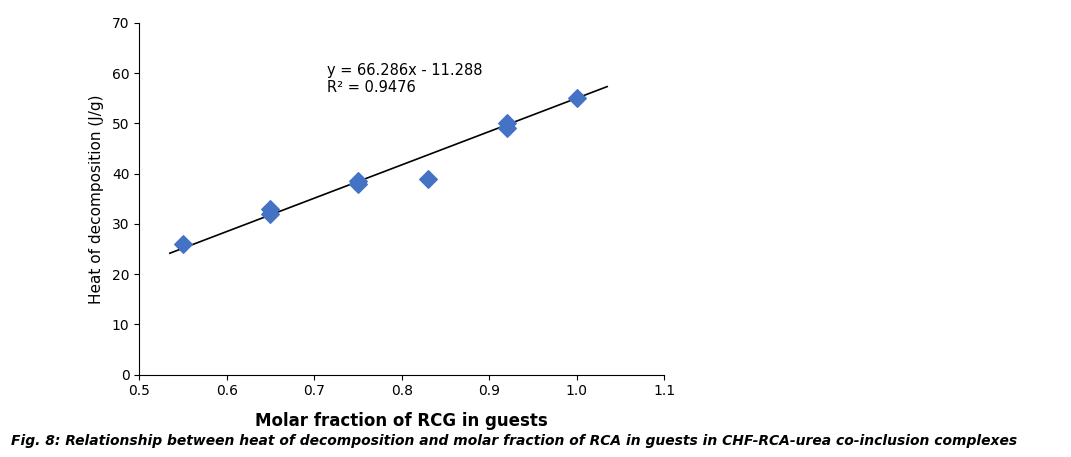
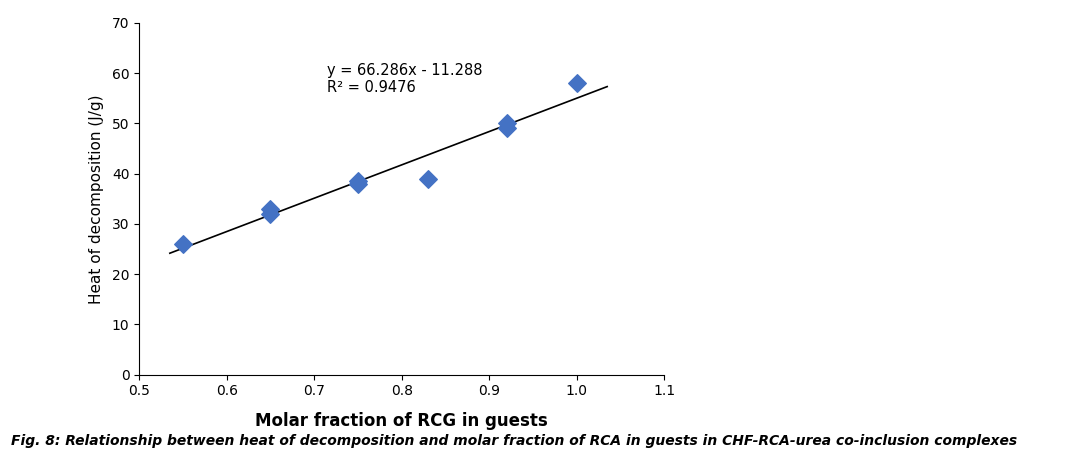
1.0: 55.0 -> 58.0
